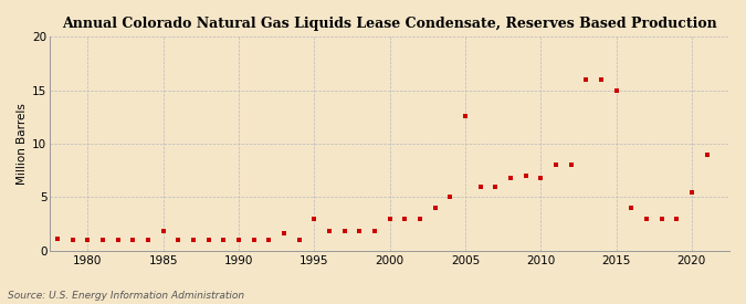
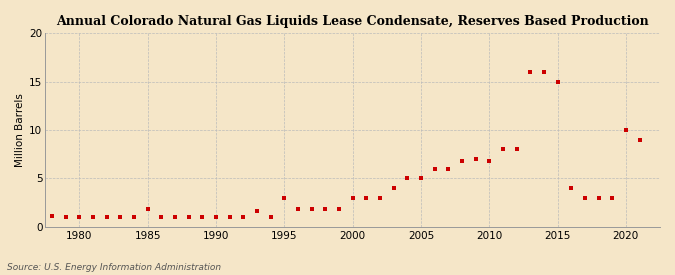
2005: 12.6 -> 5.0
2020: 5.4 -> 10.0
